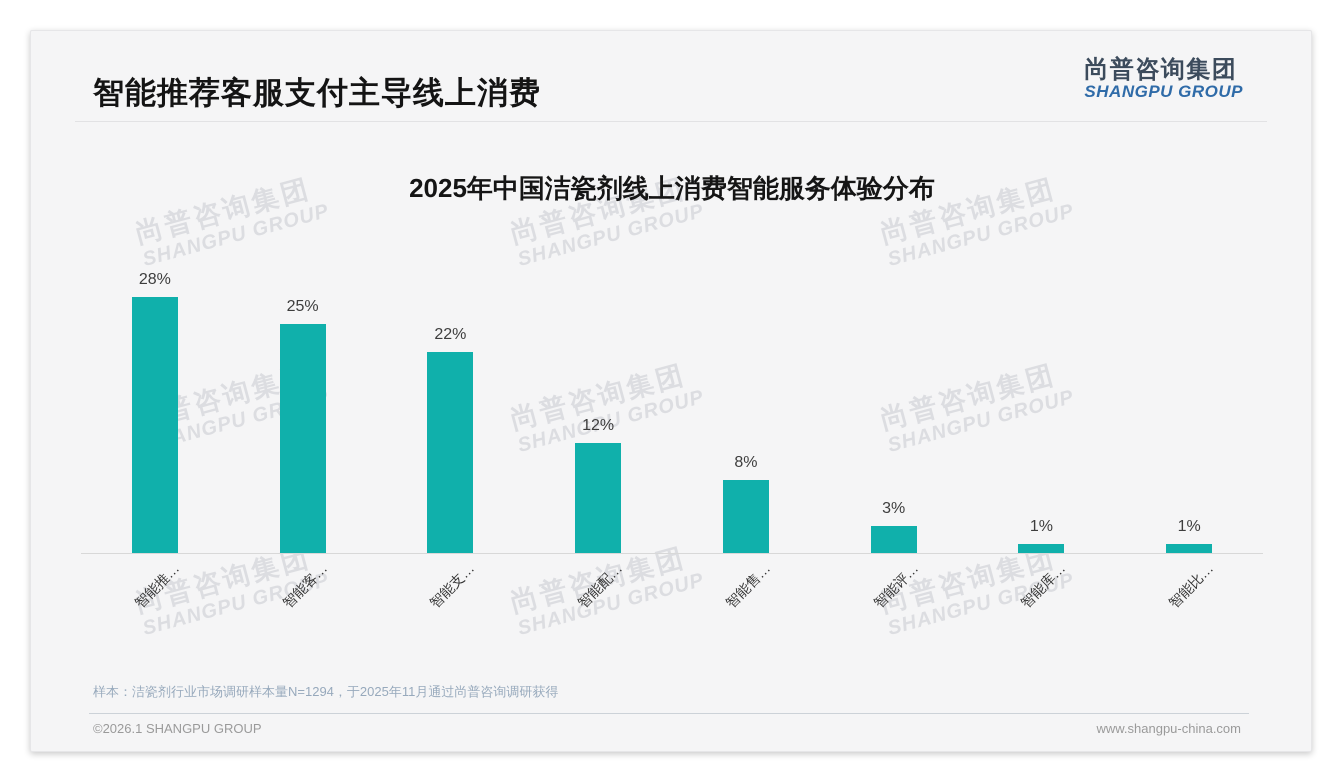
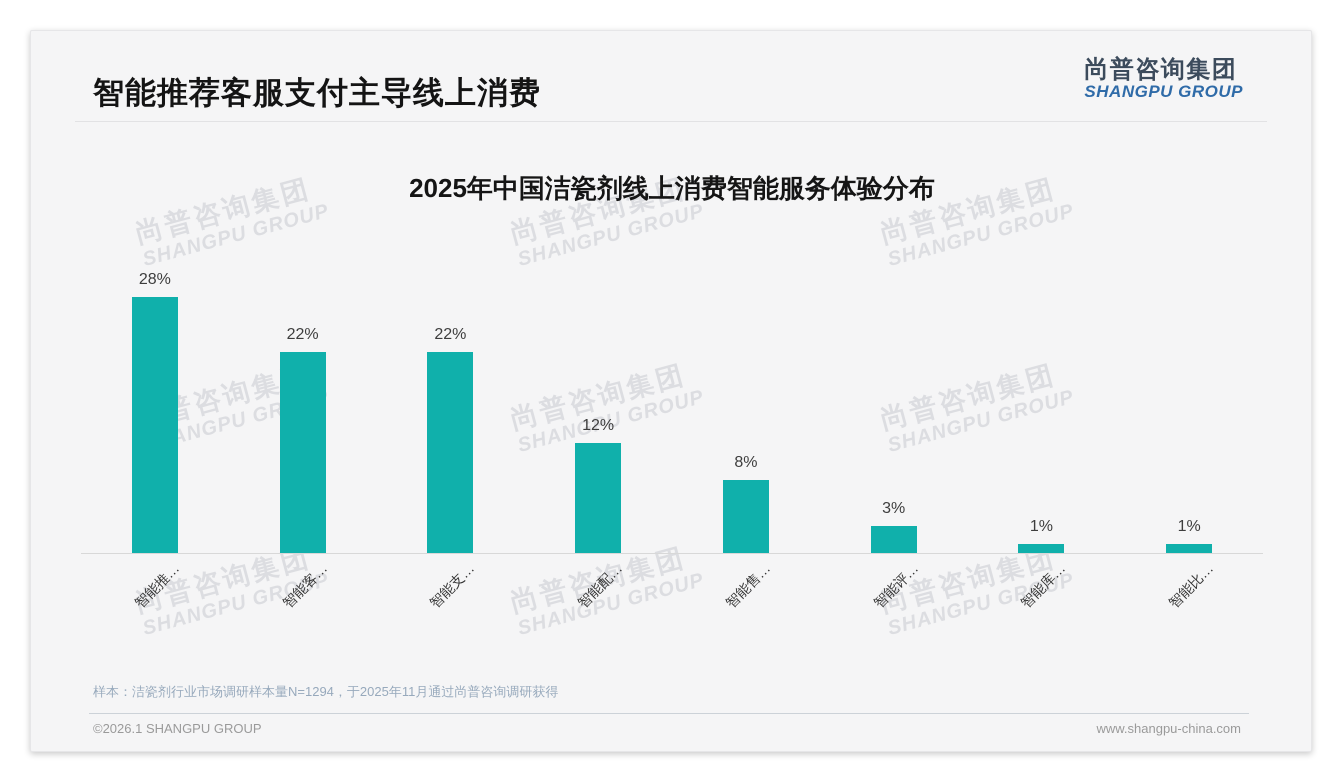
智能客…: 25% -> 22%
